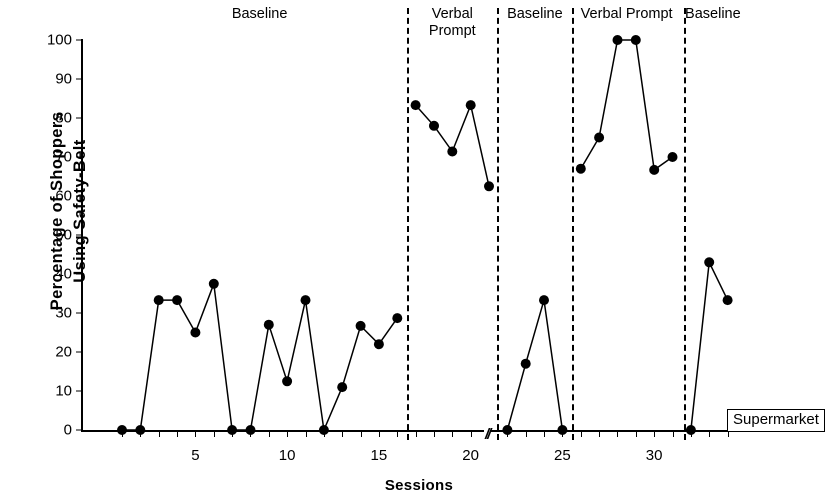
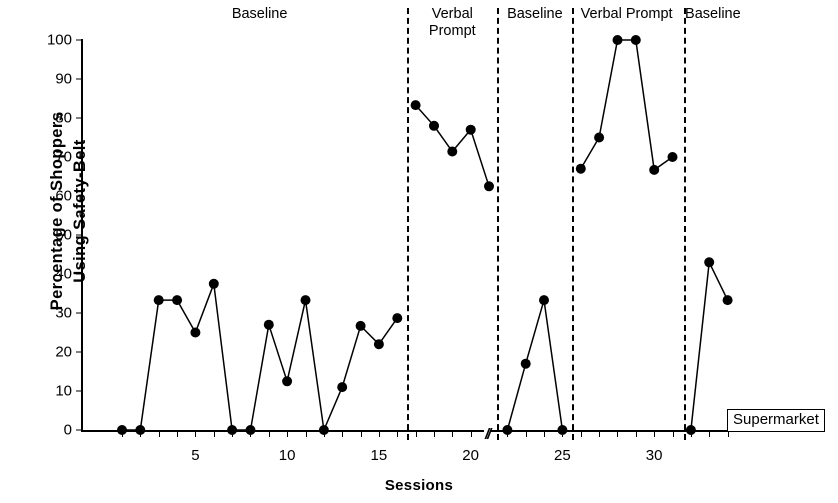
20: 83 -> 77
